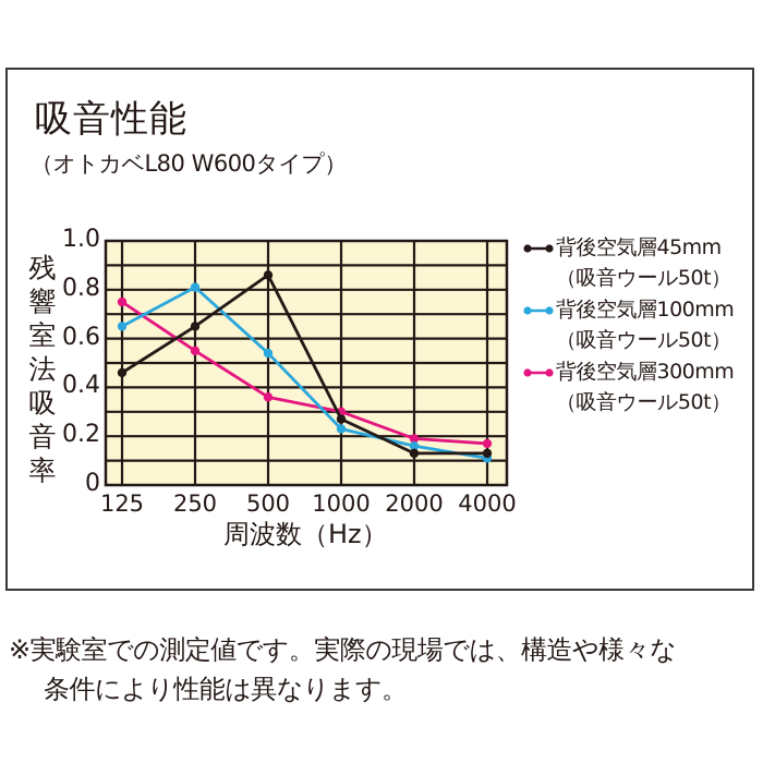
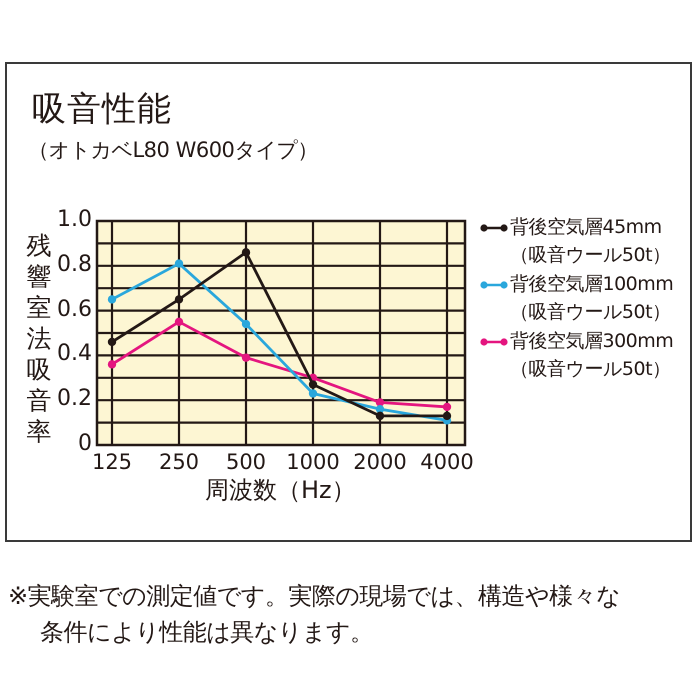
背後空気層300mm/125: 0.75 -> 0.36
背後空気層300mm/500: 0.36 -> 0.39
